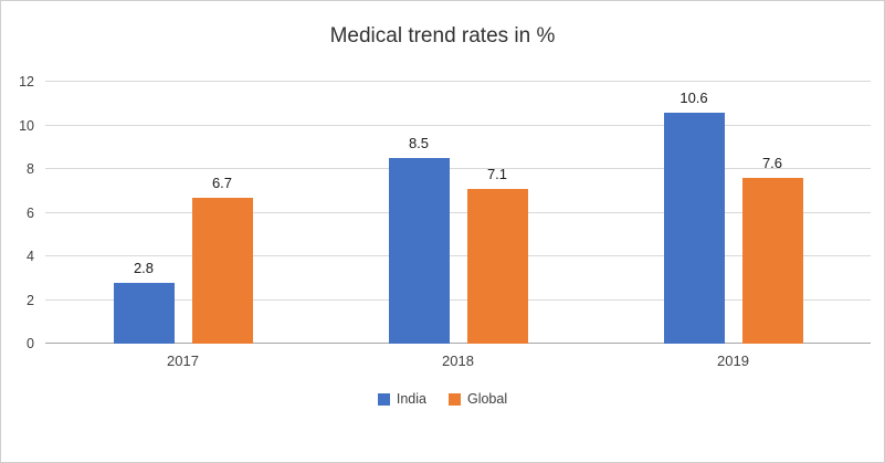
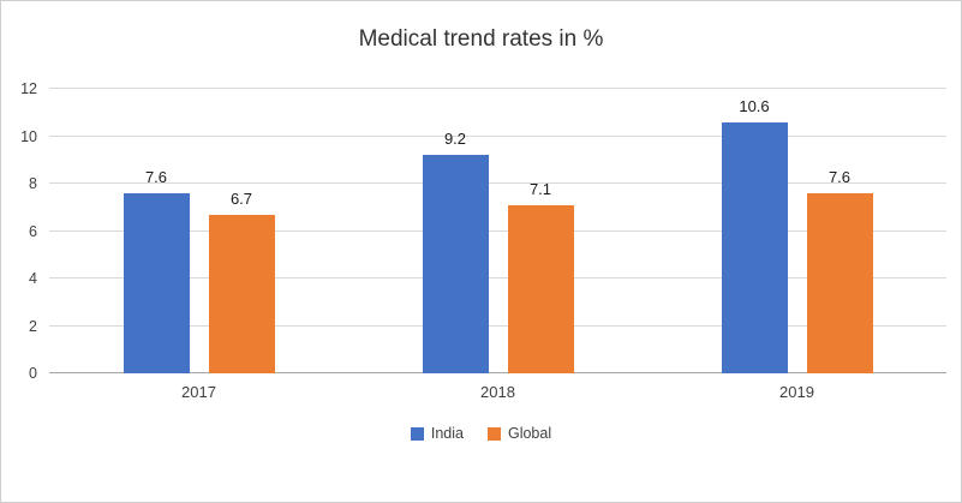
India/2017: 2.8 -> 7.6
India/2018: 8.5 -> 9.2
